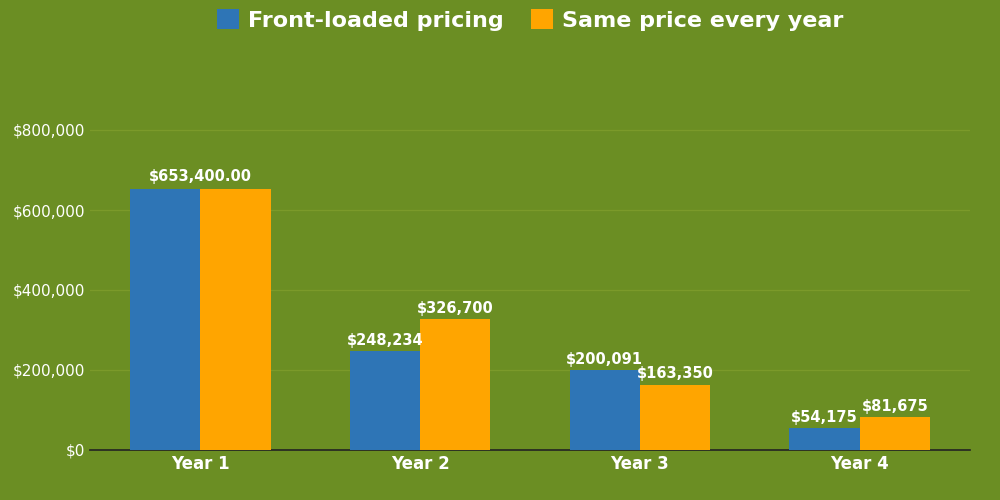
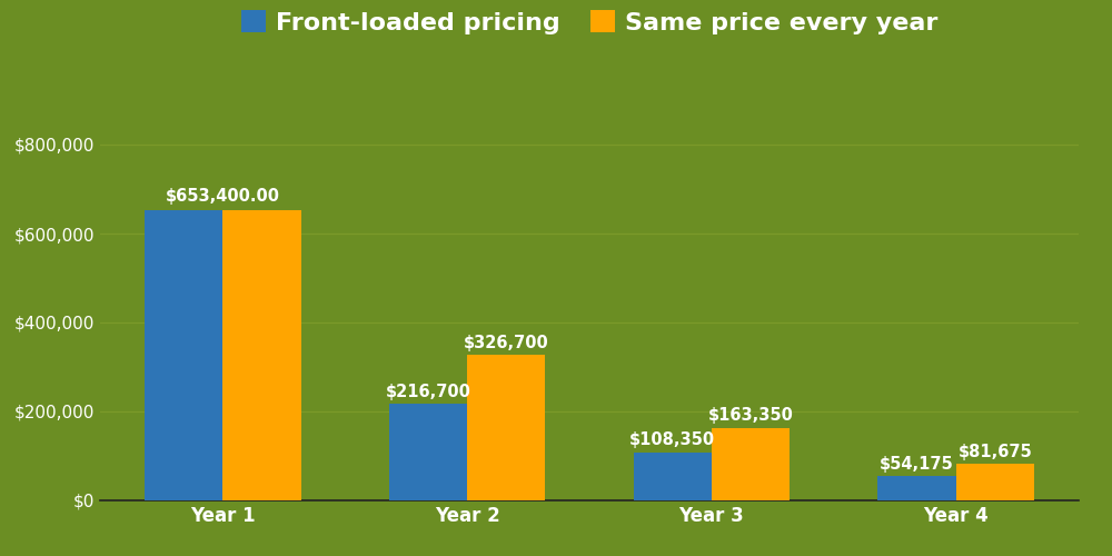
Front-loaded pricing/Year 2: $248,234 -> $216,700
Front-loaded pricing/Year 3: $200,091 -> $108,350
